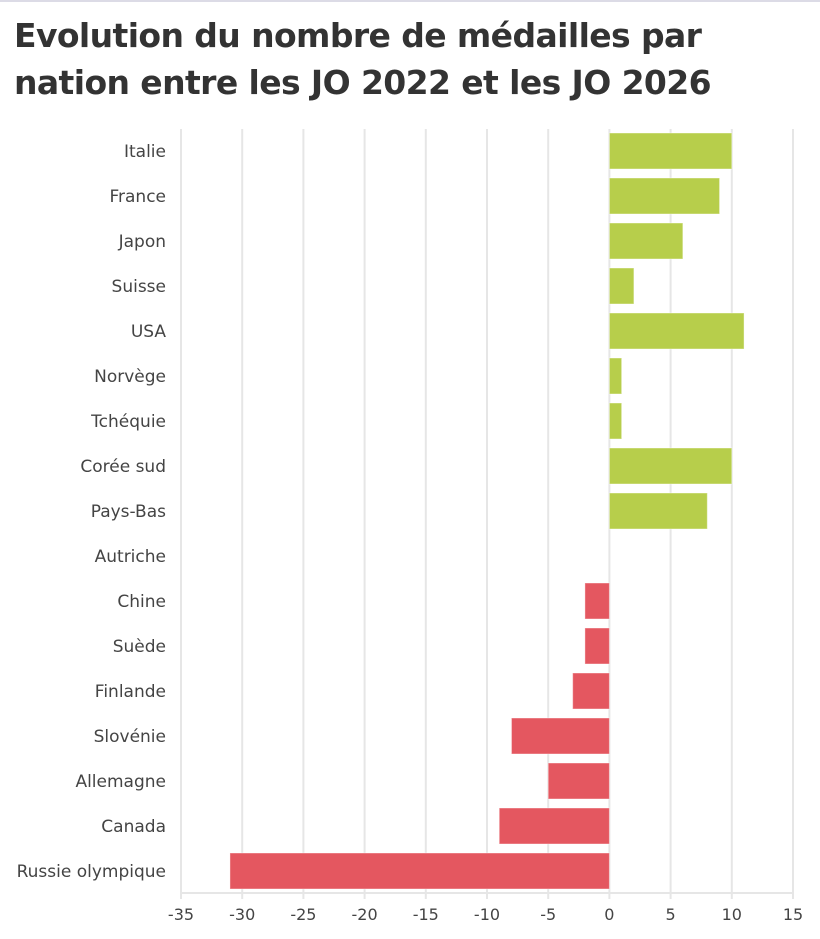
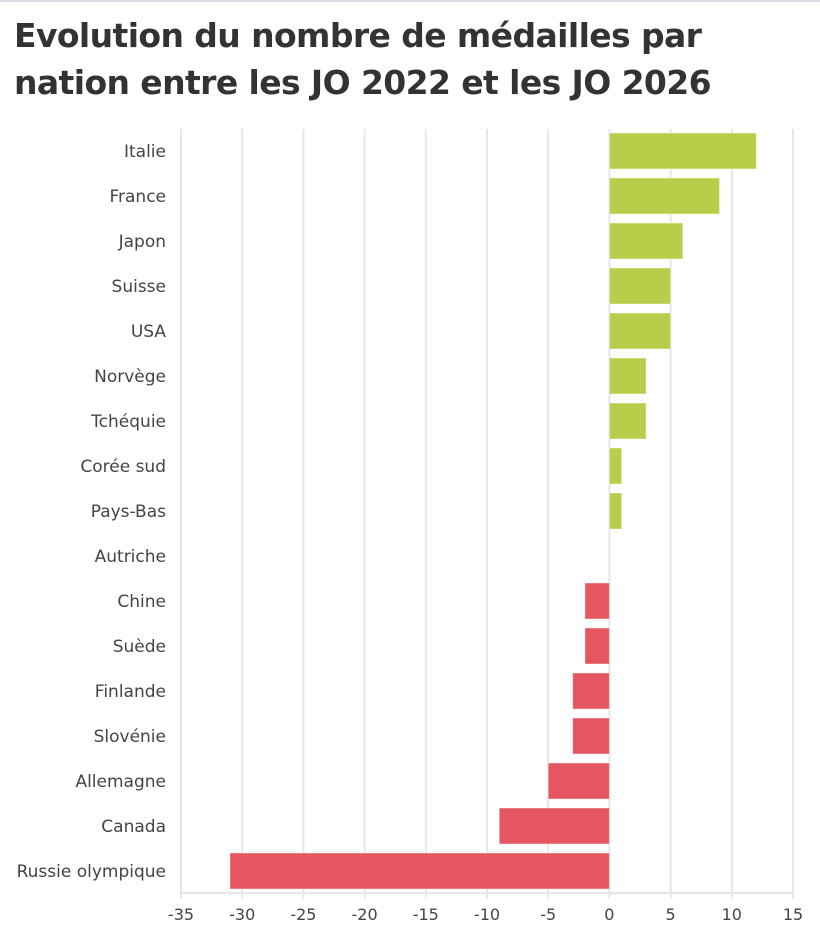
Italie: 10 -> 12
Suisse: 2 -> 5
USA: 11 -> 5
Norvège: 1 -> 3
Tchéquie: 1 -> 3
Corée sud: 10 -> 1
Pays-Bas: 8 -> 1
Slovénie: -8 -> -3
